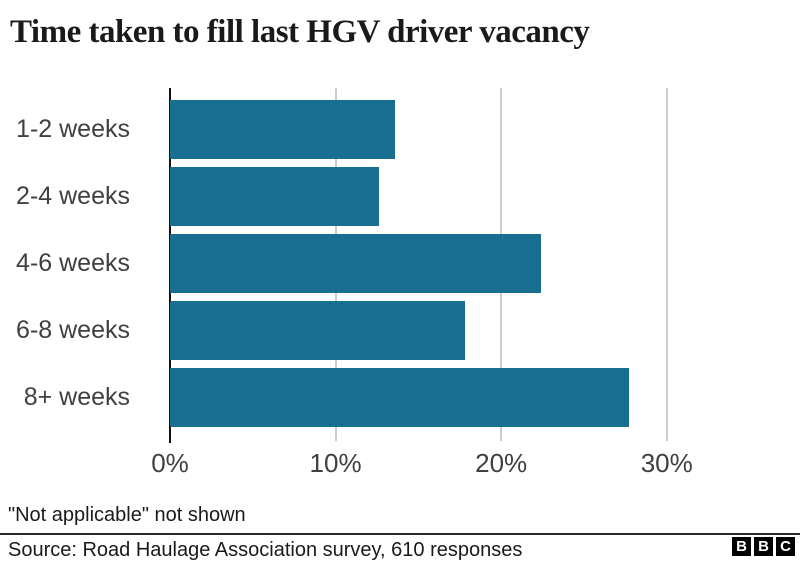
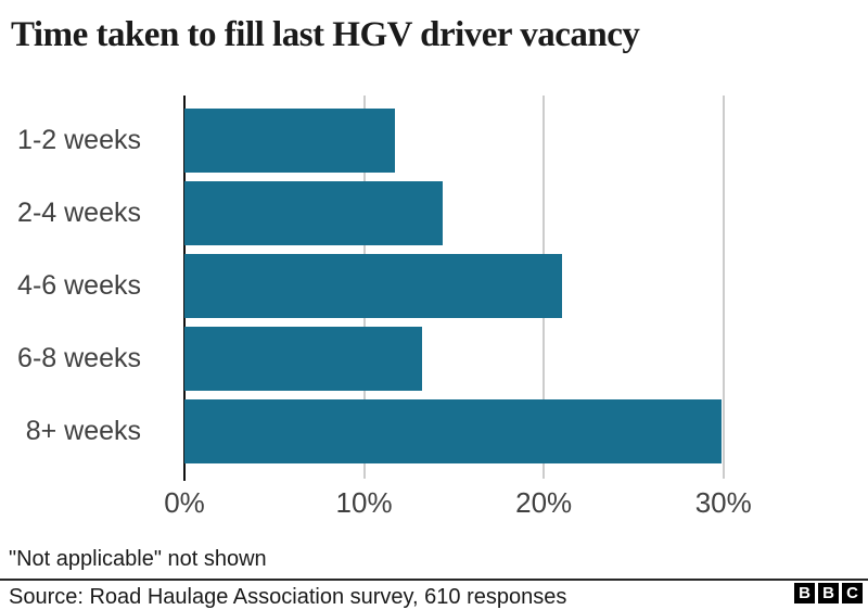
1-2 weeks: 13.6% -> 11.7%
2-4 weeks: 12.6% -> 14.4%
4-6 weeks: 22.4% -> 21.0%
6-8 weeks: 17.8% -> 13.2%
8+ weeks: 27.7% -> 29.9%
